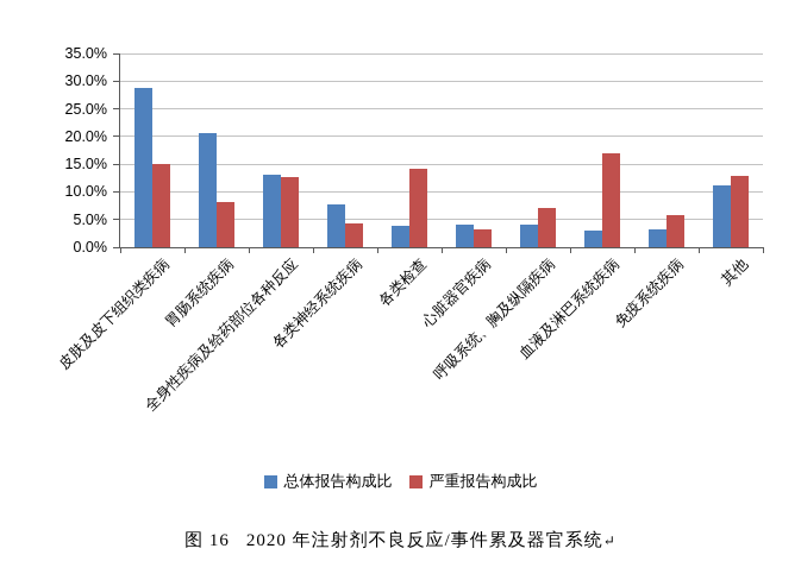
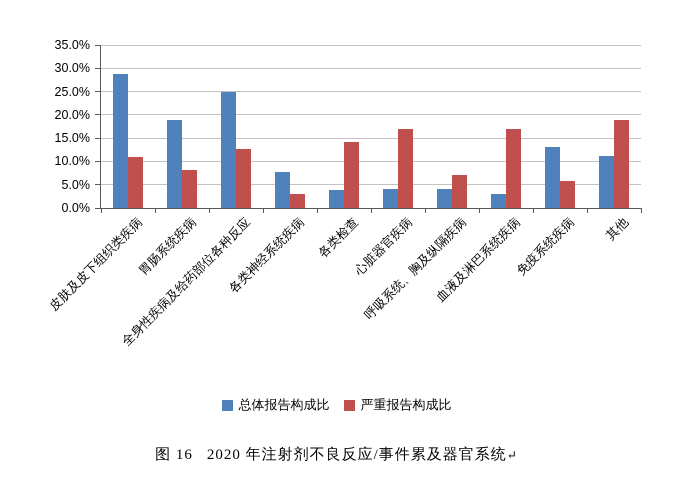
严重报告构成比/皮肤及皮下组织类疾病: 15% -> 11%
总体报告构成比/胃肠系统疾病: 21% -> 19%
总体报告构成比/全身性疾病及给药部位各种反应: 13% -> 25%
严重报告构成比/各类神经系统疾病: 4% -> 3%
严重报告构成比/心脏器官疾病: 3% -> 17%
总体报告构成比/免疫系统疾病: 3% -> 13%
严重报告构成比/其他: 13% -> 19%
